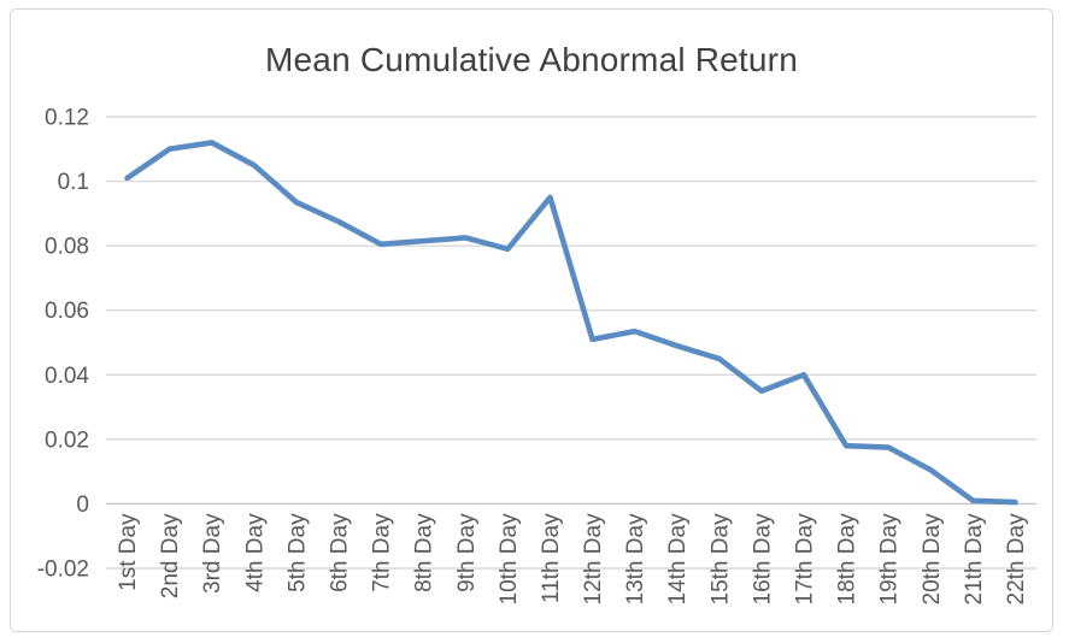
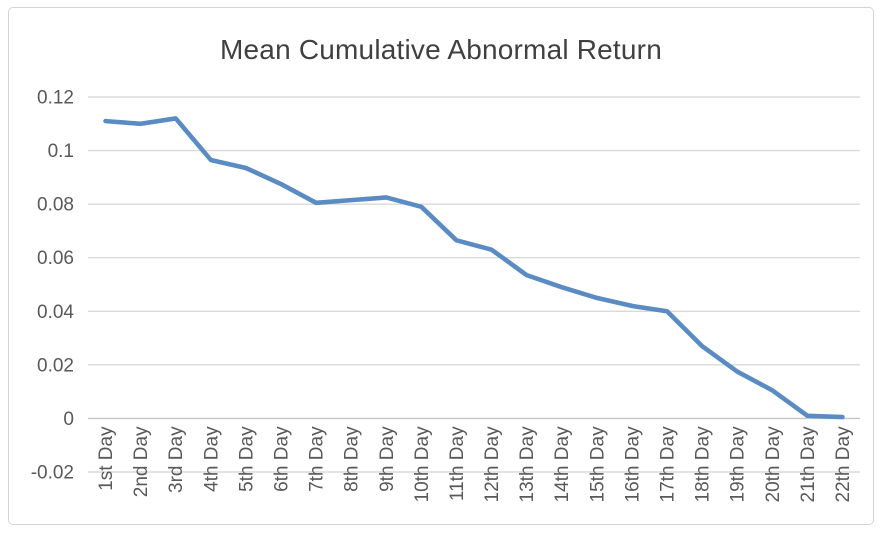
1st Day: 0.101 -> 0.111
4th Day: 0.105 -> 0.097
11th Day: 0.095 -> 0.067
12th Day: 0.051 -> 0.063
16th Day: 0.035 -> 0.042
18th Day: 0.018 -> 0.027
